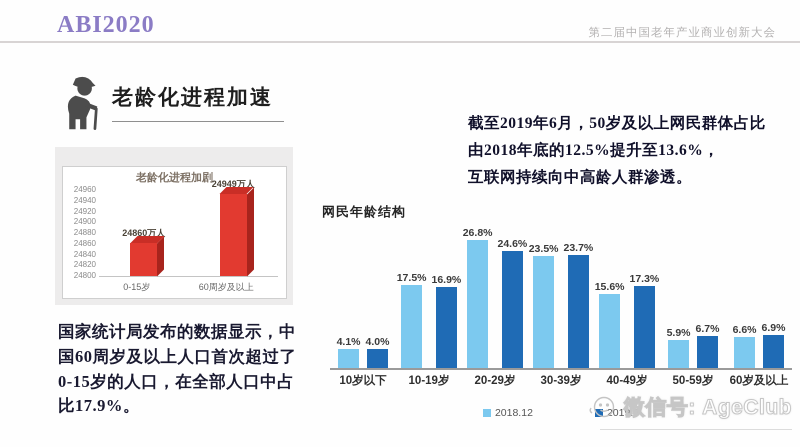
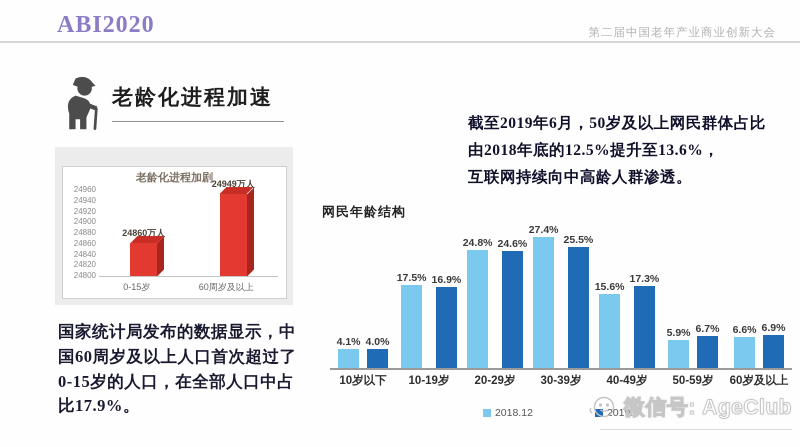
网民年龄结构/2018.12/20-29岁: 26.8% -> 24.8%
网民年龄结构/2018.12/30-39岁: 23.5% -> 27.4%
网民年龄结构/2019.6/30-39岁: 23.7% -> 25.5%
